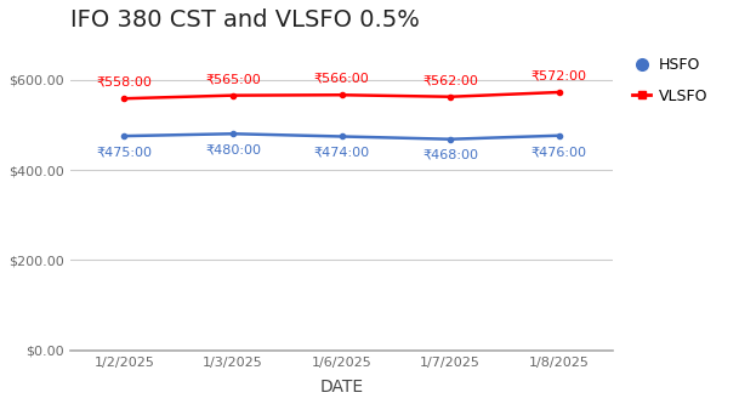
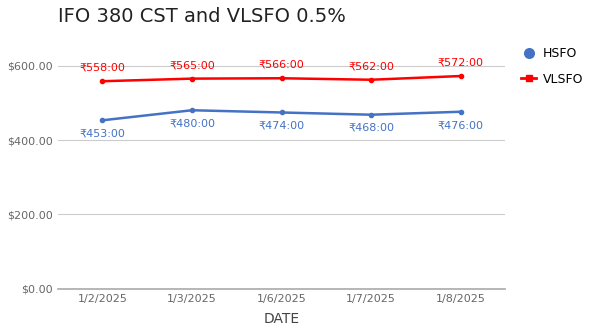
HSFO/1/2/2025: 475 -> 453
